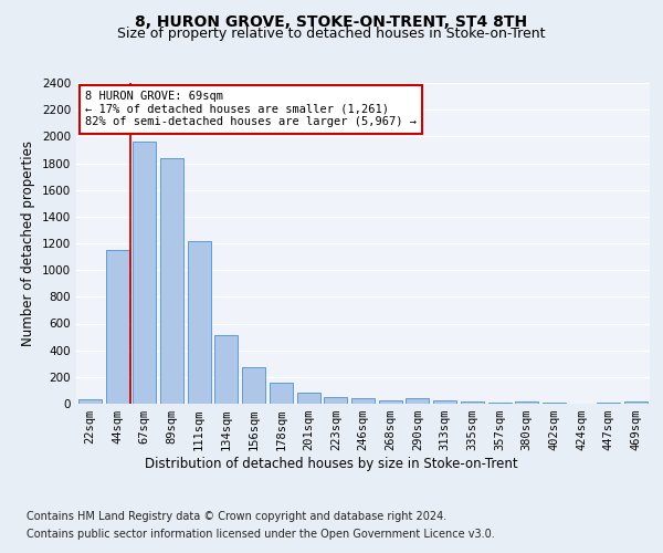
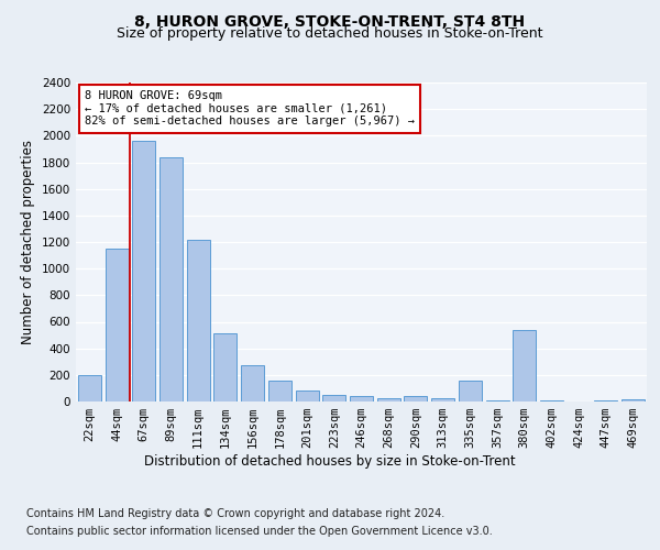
22sqm: 30 -> 200
335sqm: 20 -> 160
380sqm: 20 -> 540
